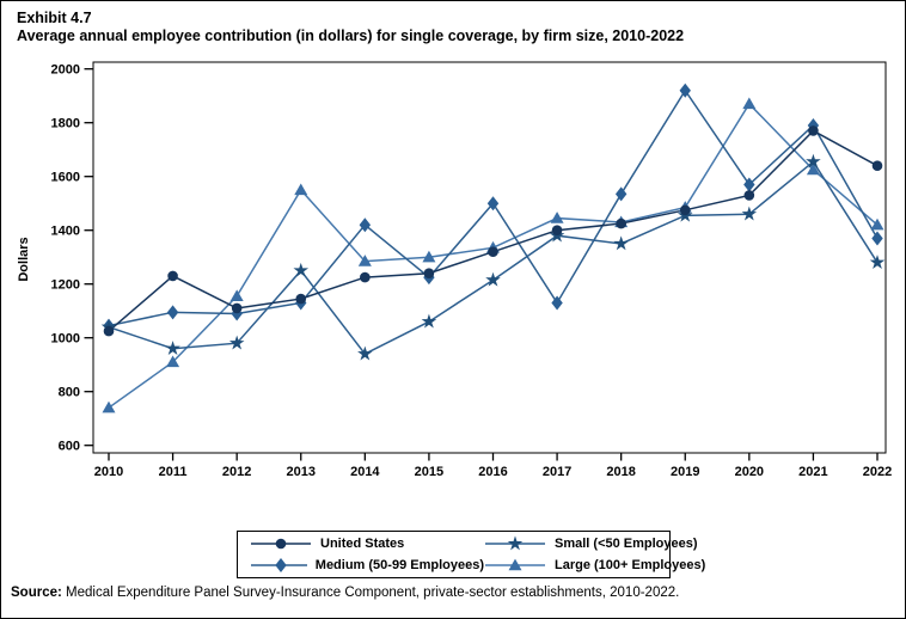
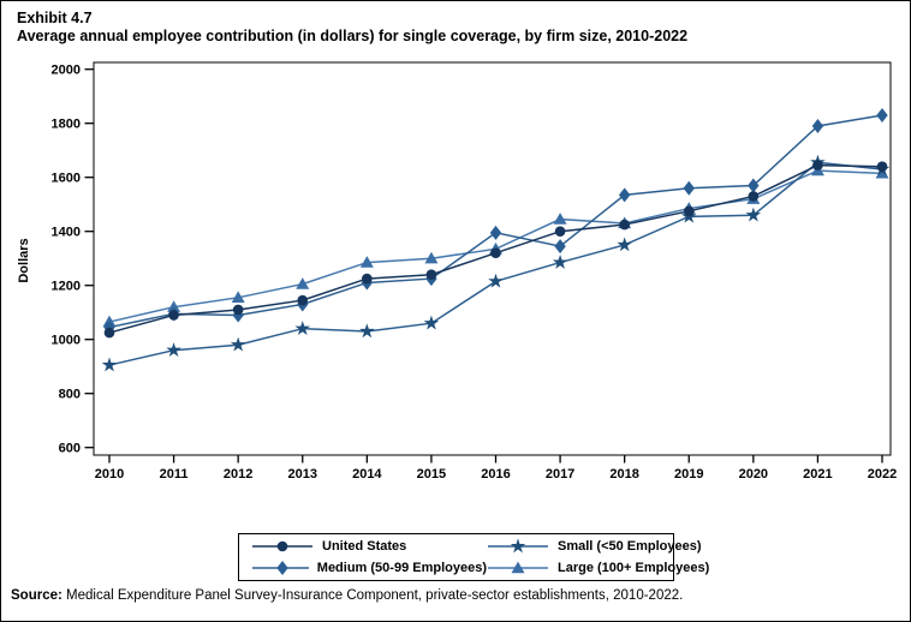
Small (<50 Employees)/2010: 1040 -> 900
Large (100+ Employees)/2010: 740 -> 1060
United States/2011: 1230 -> 1090
Large (100+ Employees)/2011: 910 -> 1120
Small (<50 Employees)/2013: 1250 -> 1040
Large (100+ Employees)/2013: 1550 -> 1200
Small (<50 Employees)/2014: 940 -> 1030
Medium (50-99 Employees)/2014: 1420 -> 1210
Medium (50-99 Employees)/2016: 1500 -> 1400
Small (<50 Employees)/2017: 1380 -> 1280
Medium (50-99 Employees)/2017: 1130 -> 1340
Medium (50-99 Employees)/2019: 1920 -> 1560
Large (100+ Employees)/2020: 1870 -> 1520
United States/2021: 1770 -> 1640
Small (<50 Employees)/2022: 1280 -> 1630
Medium (50-99 Employees)/2022: 1370 -> 1830
Large (100+ Employees)/2022: 1420 -> 1620
